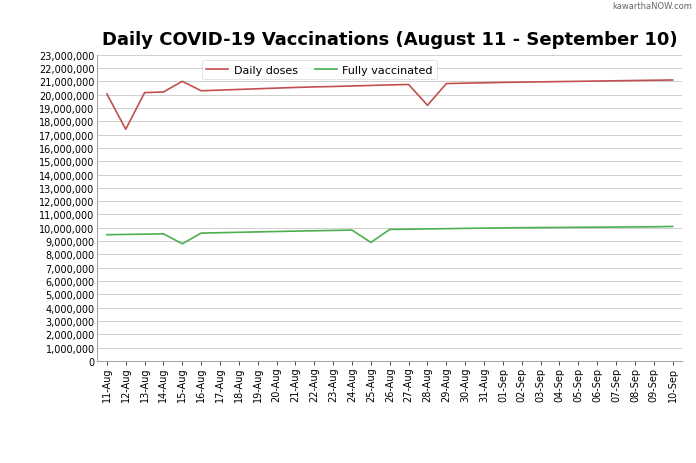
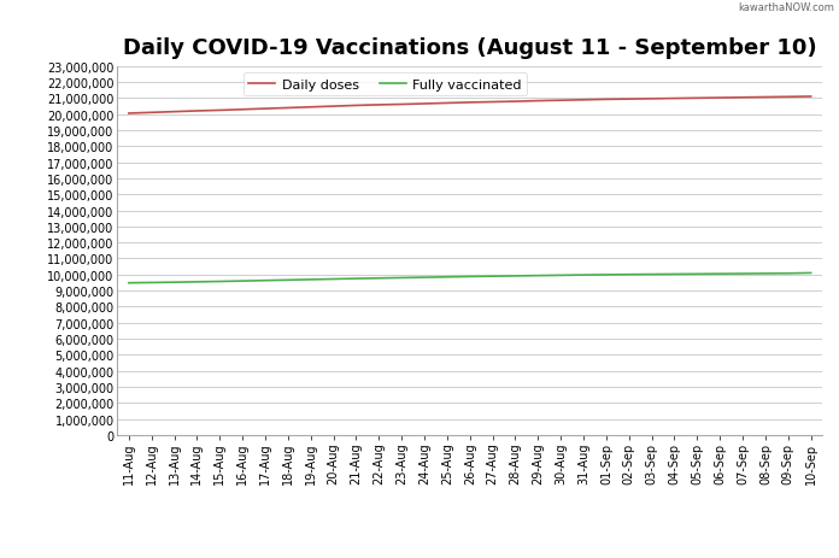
Daily doses/12-Aug: 17,400,000 -> 20,100,000
Daily doses/15-Aug: 21,000,000 -> 20,200,000
Fully vaccinated/15-Aug: 8,800,000 -> 9,600,000
Fully vaccinated/25-Aug: 8,900,000 -> 9,800,000
Daily doses/28-Aug: 19,200,000 -> 20,800,000
